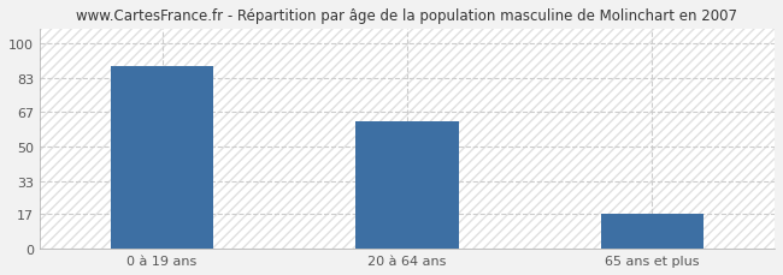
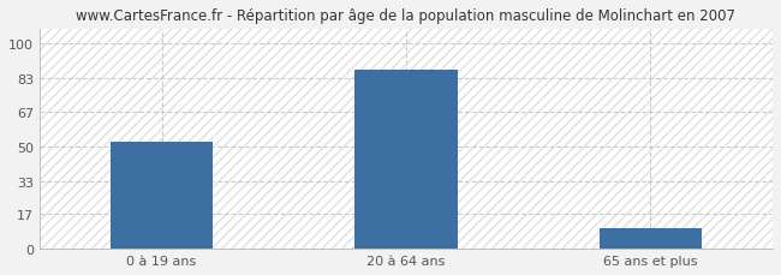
0 à 19 ans: 89 -> 52
20 à 64 ans: 62 -> 87
65 ans et plus: 17 -> 10
